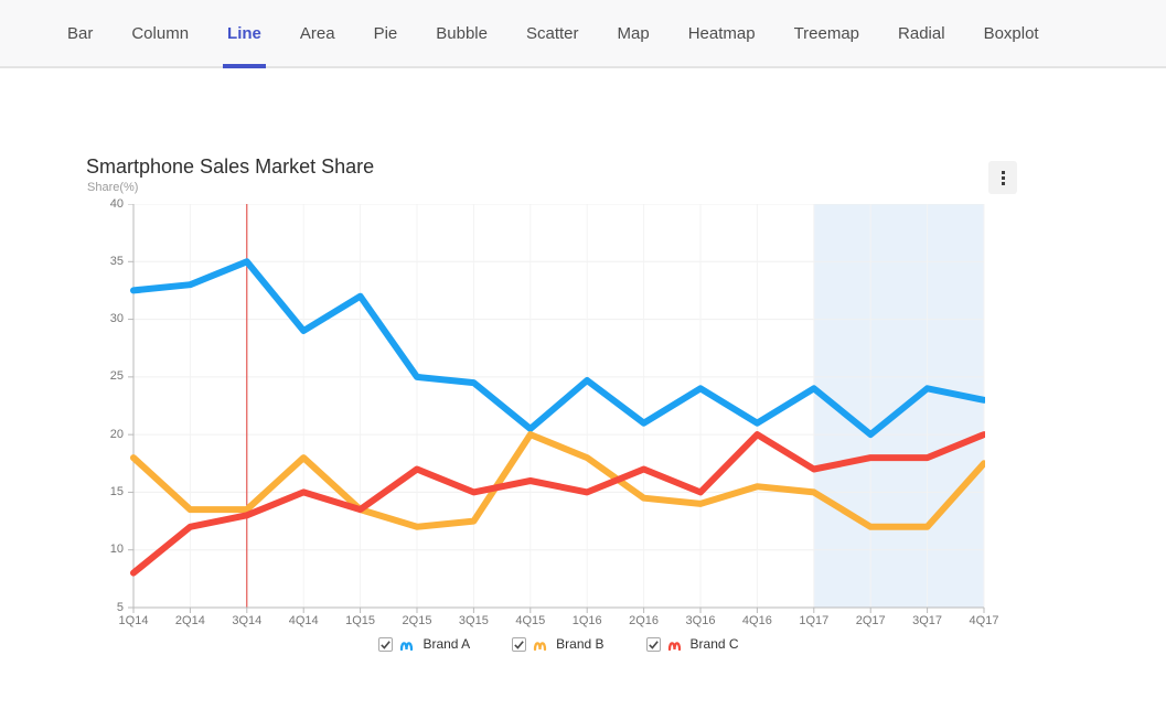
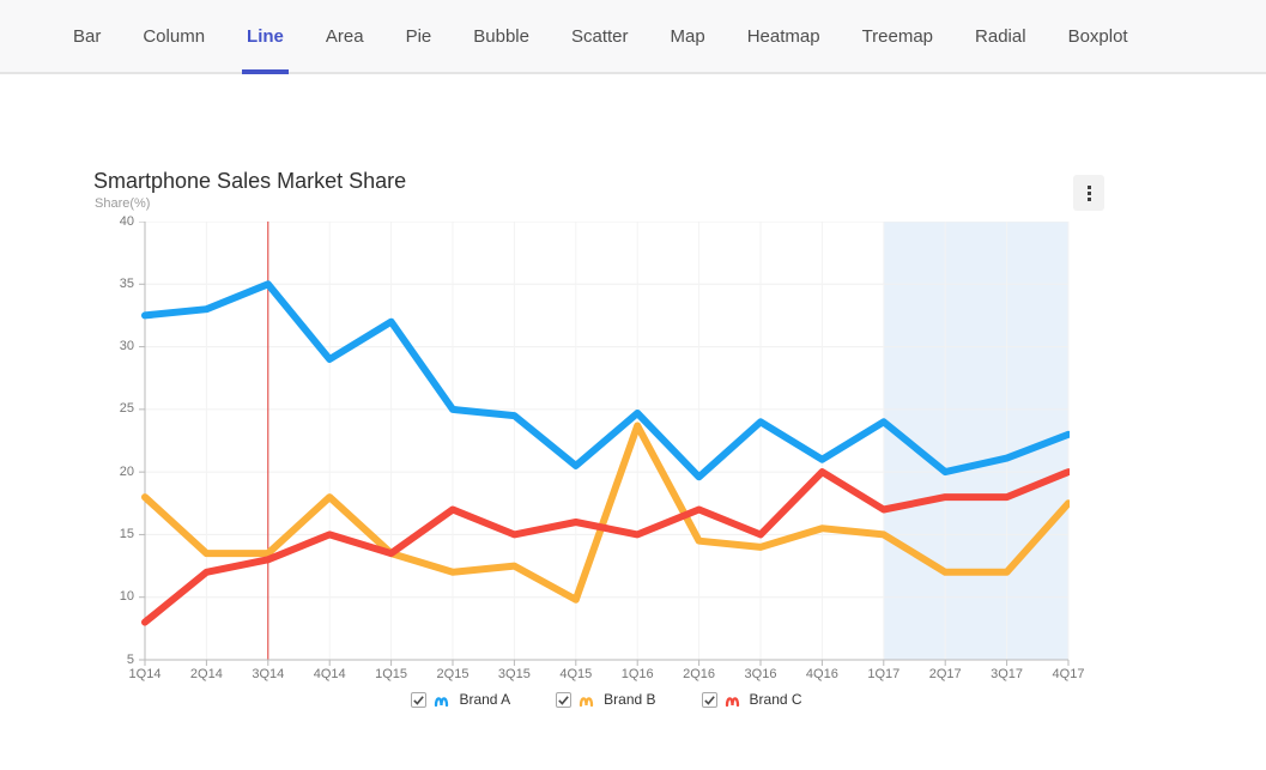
Brand B/4Q15: 20.0 -> 9.8
Brand B/1Q16: 18.0 -> 23.7
Brand A/2Q16: 21.0 -> 19.6
Brand A/3Q17: 24.0 -> 21.1
